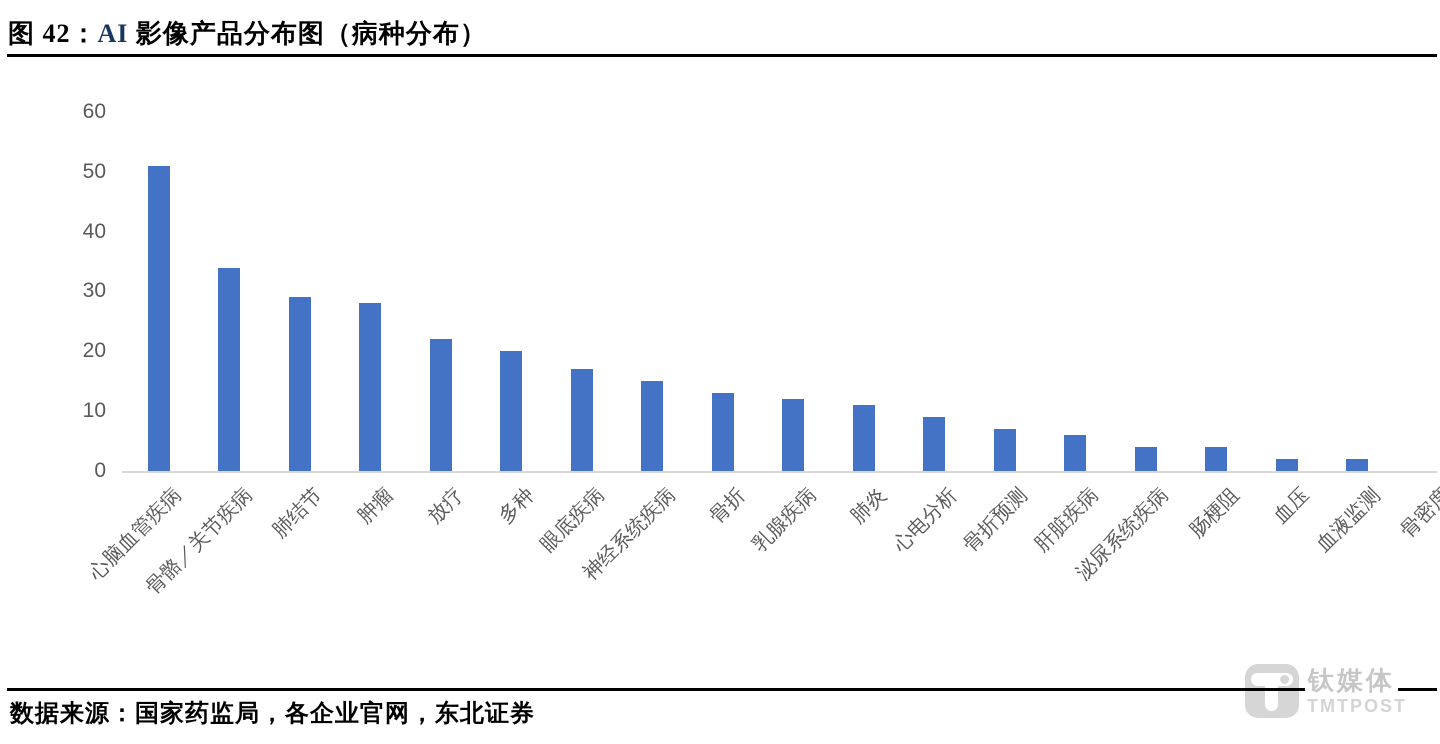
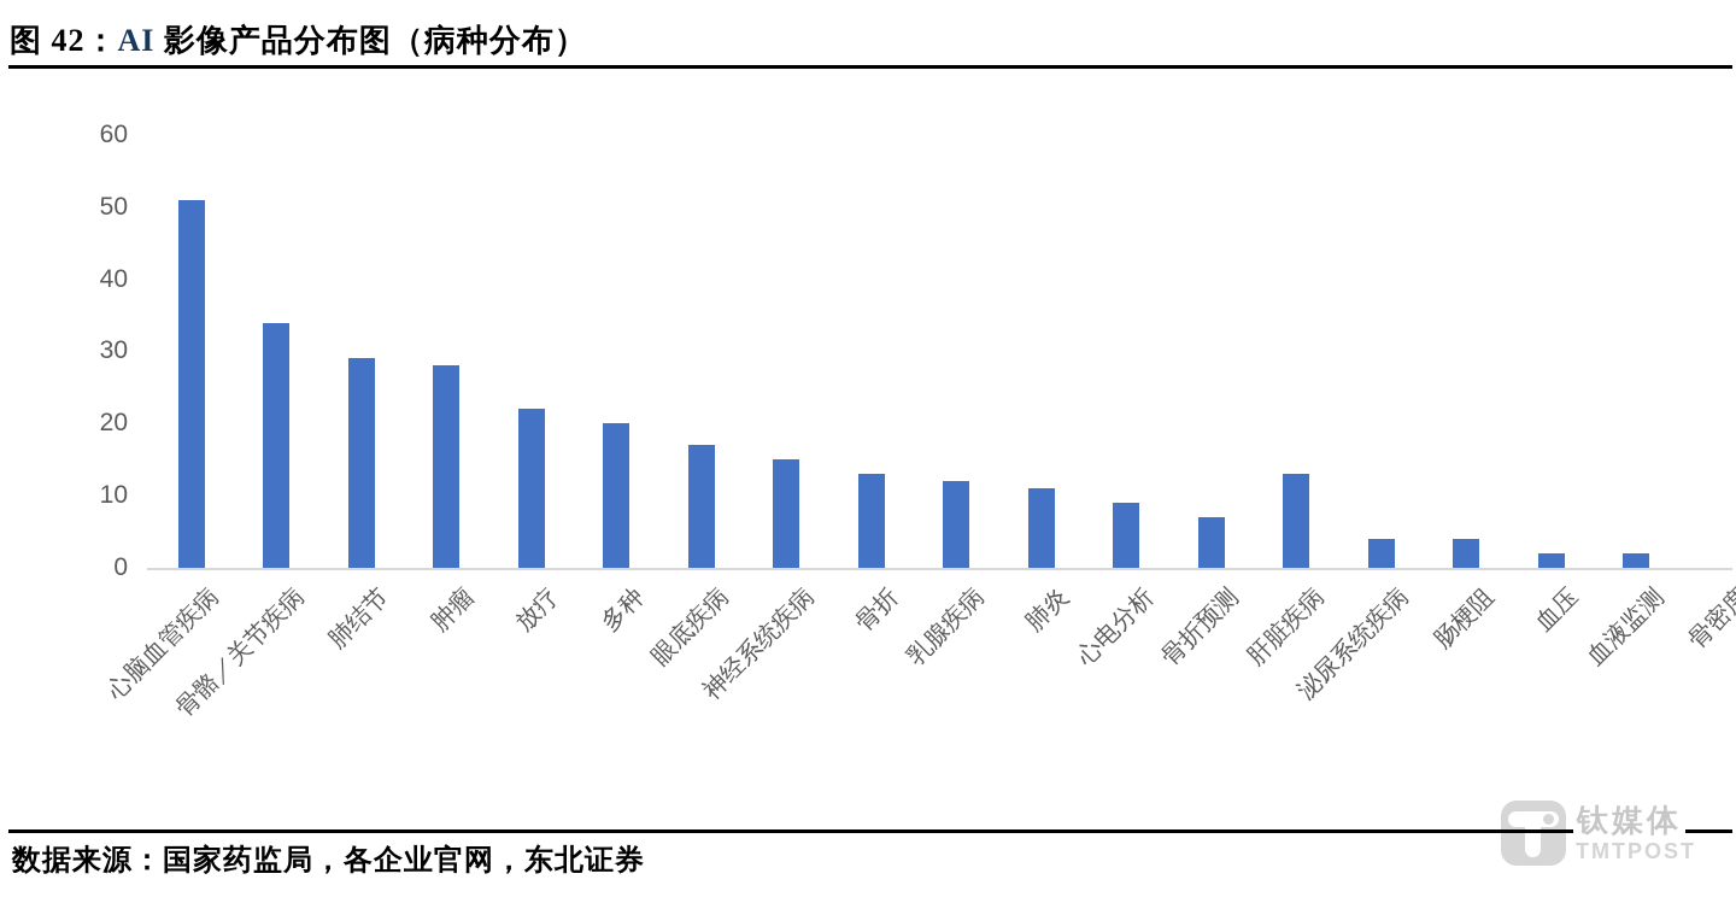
肝脏疾病: 6 -> 13
